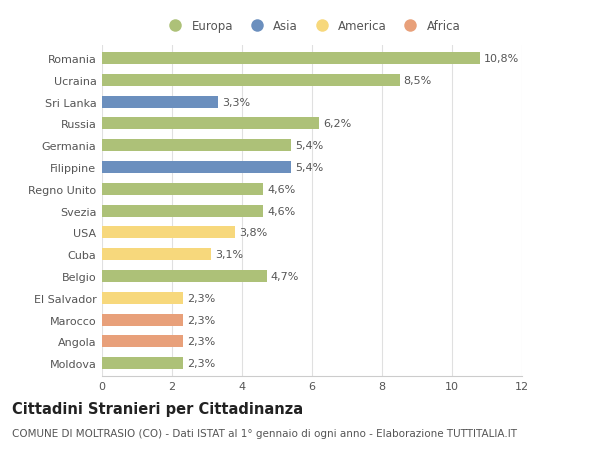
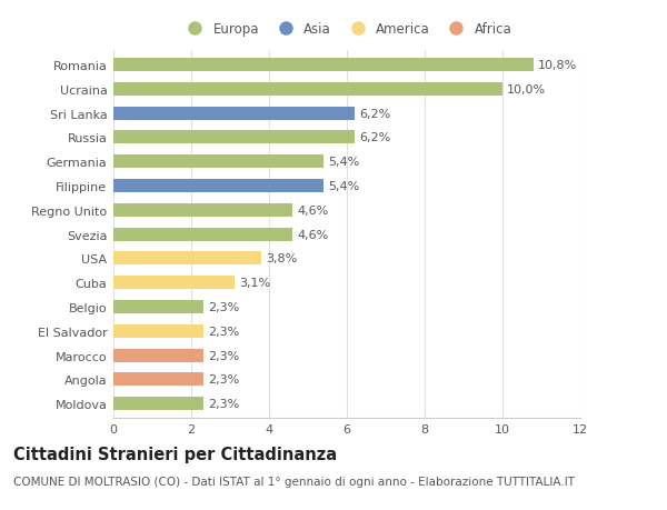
Ucraina: 8,5% -> 10,0%
Sri Lanka: 3,3% -> 6,2%
Belgio: 4,7% -> 2,3%
